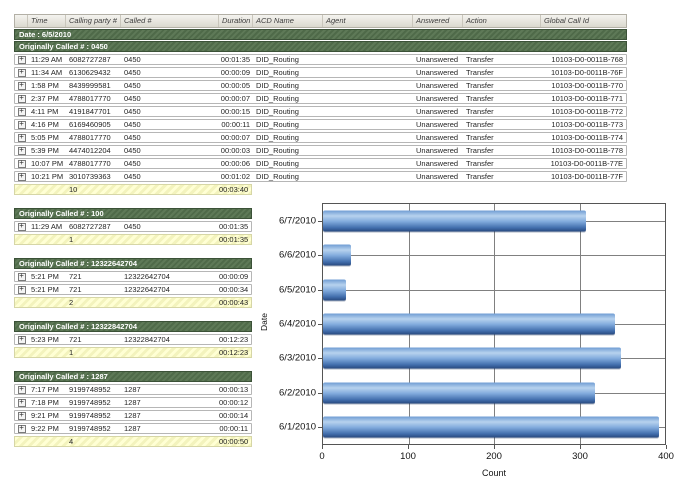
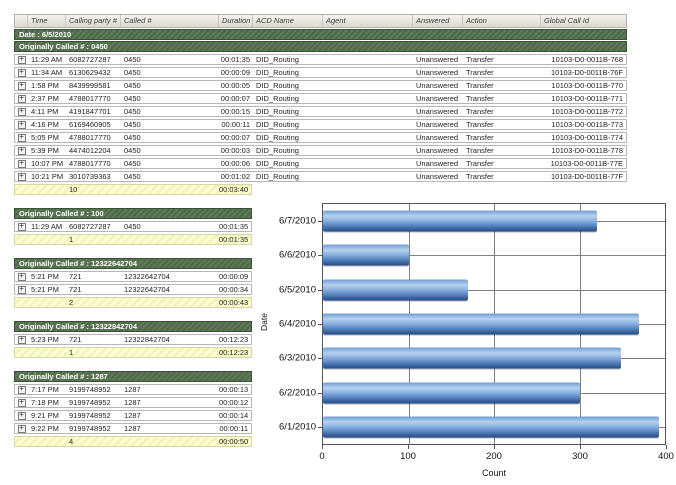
6/7/2010: 310 -> 320
6/6/2010: 30 -> 100
6/5/2010: 30 -> 170
6/4/2010: 340 -> 370
6/2/2010: 320 -> 300
